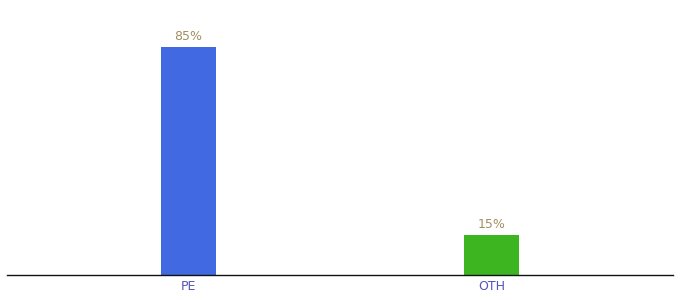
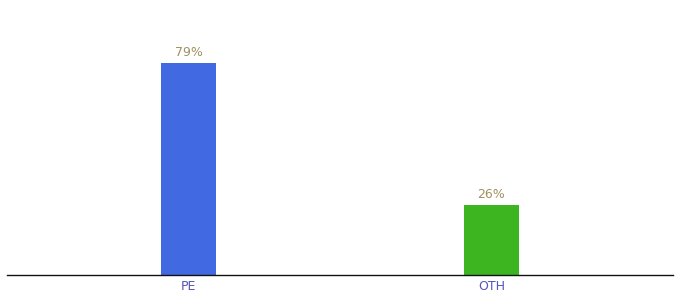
PE: 85% -> 79%
OTH: 15% -> 26%
